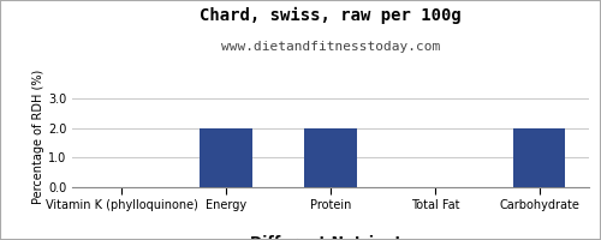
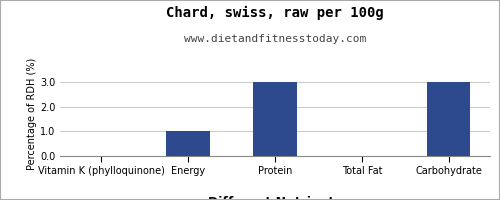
Energy: 2 -> 1
Protein: 2 -> 3
Carbohydrate: 2 -> 3
